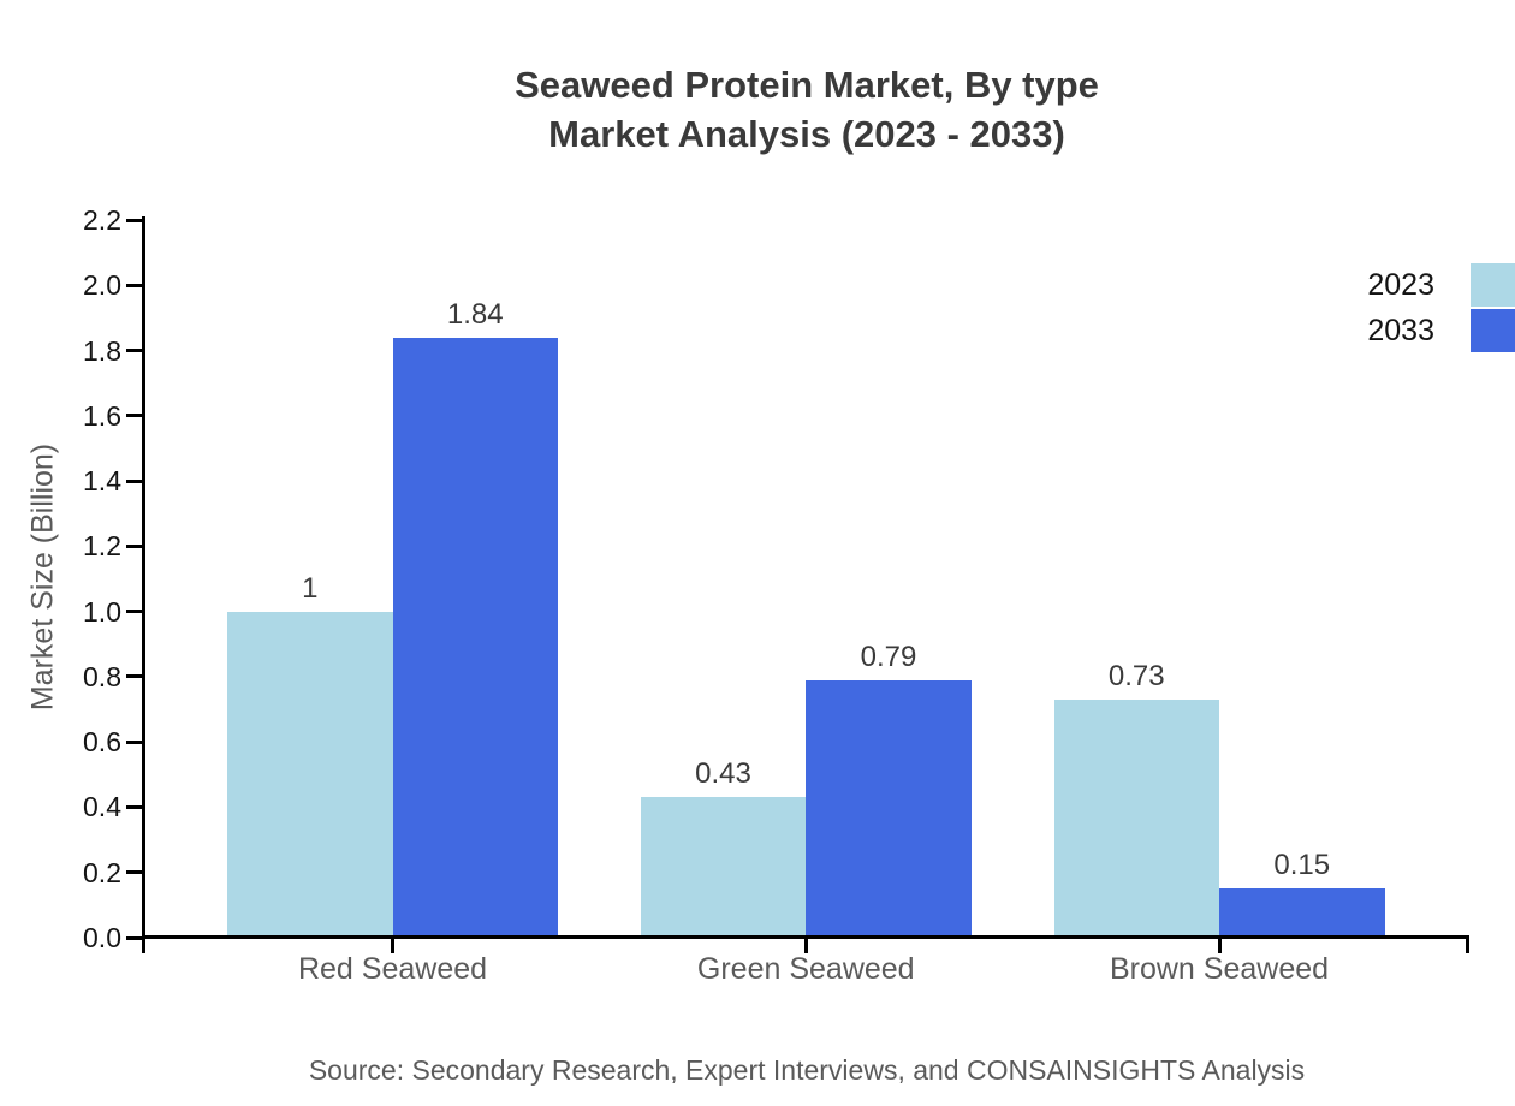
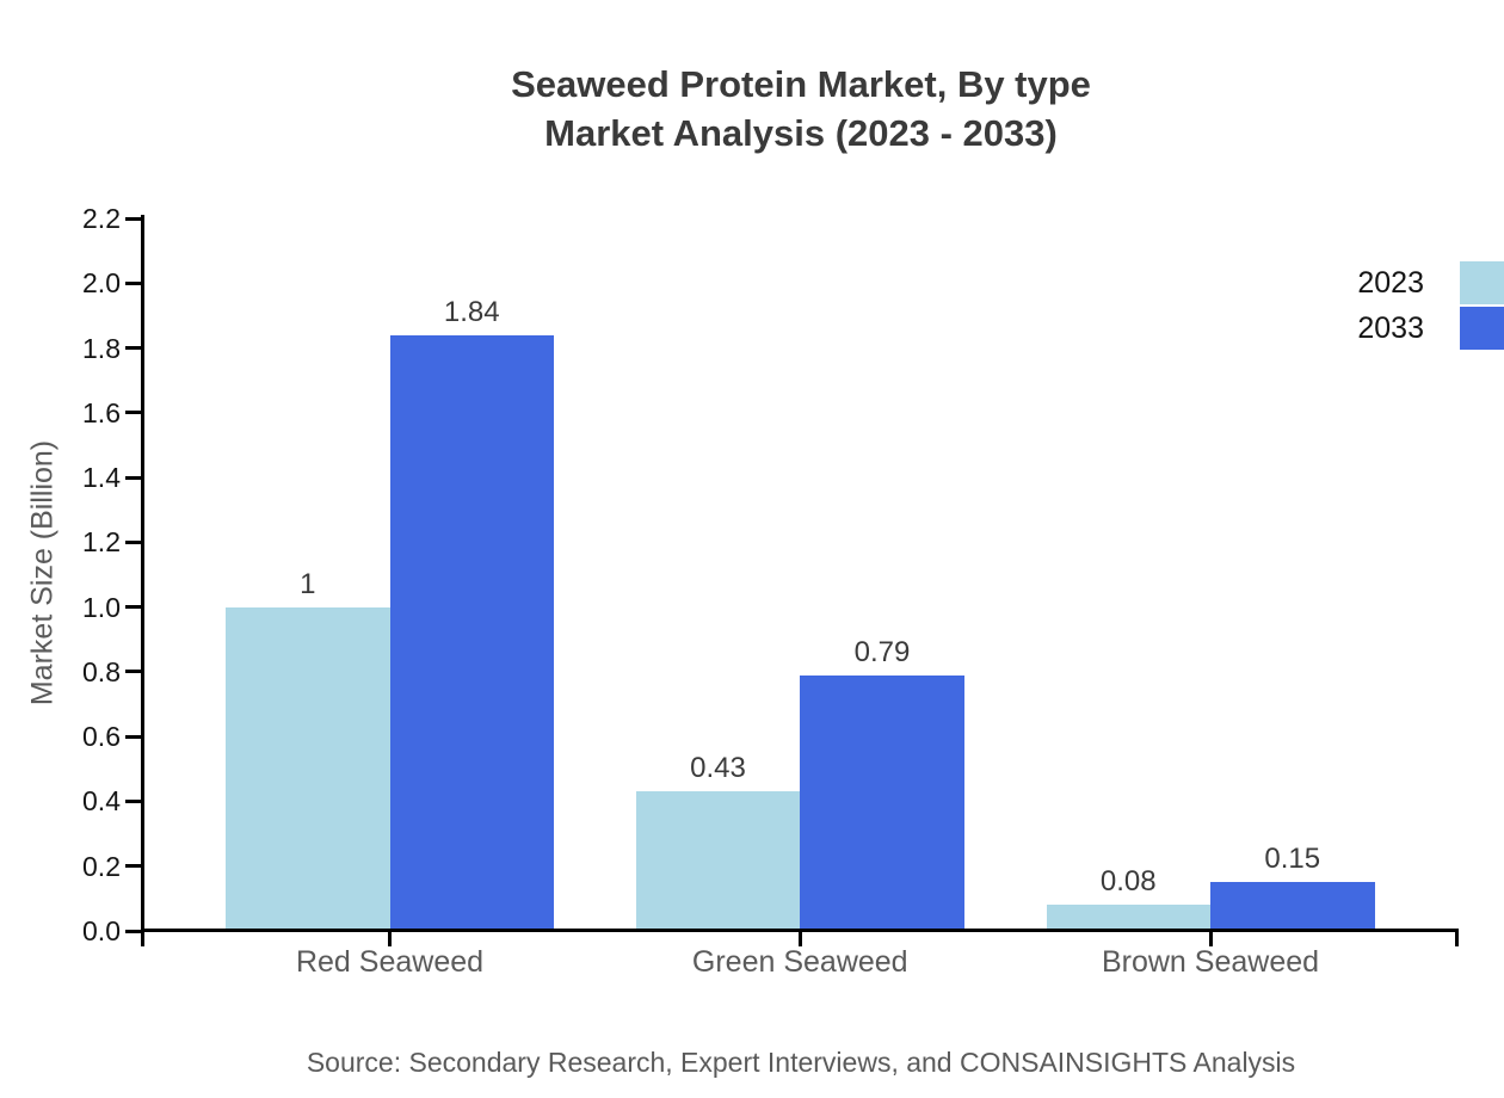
2023/Brown Seaweed: 0.73 -> 0.08
